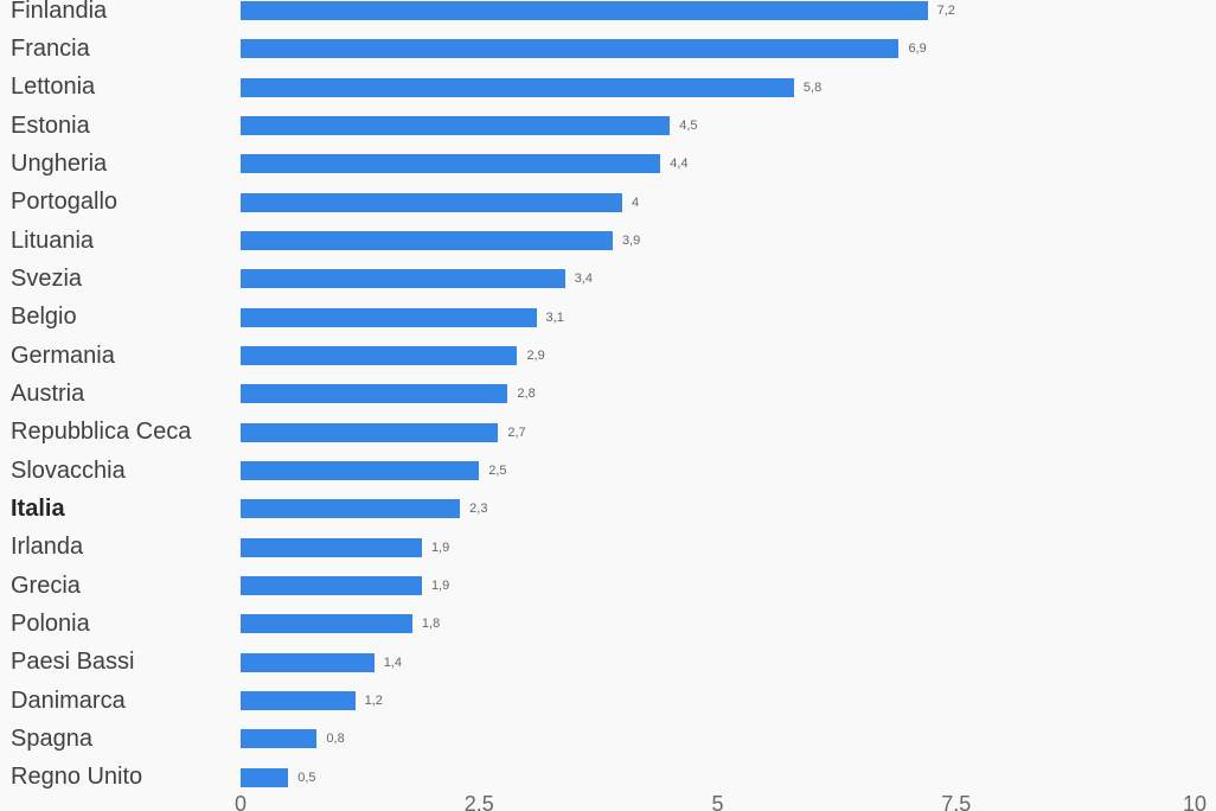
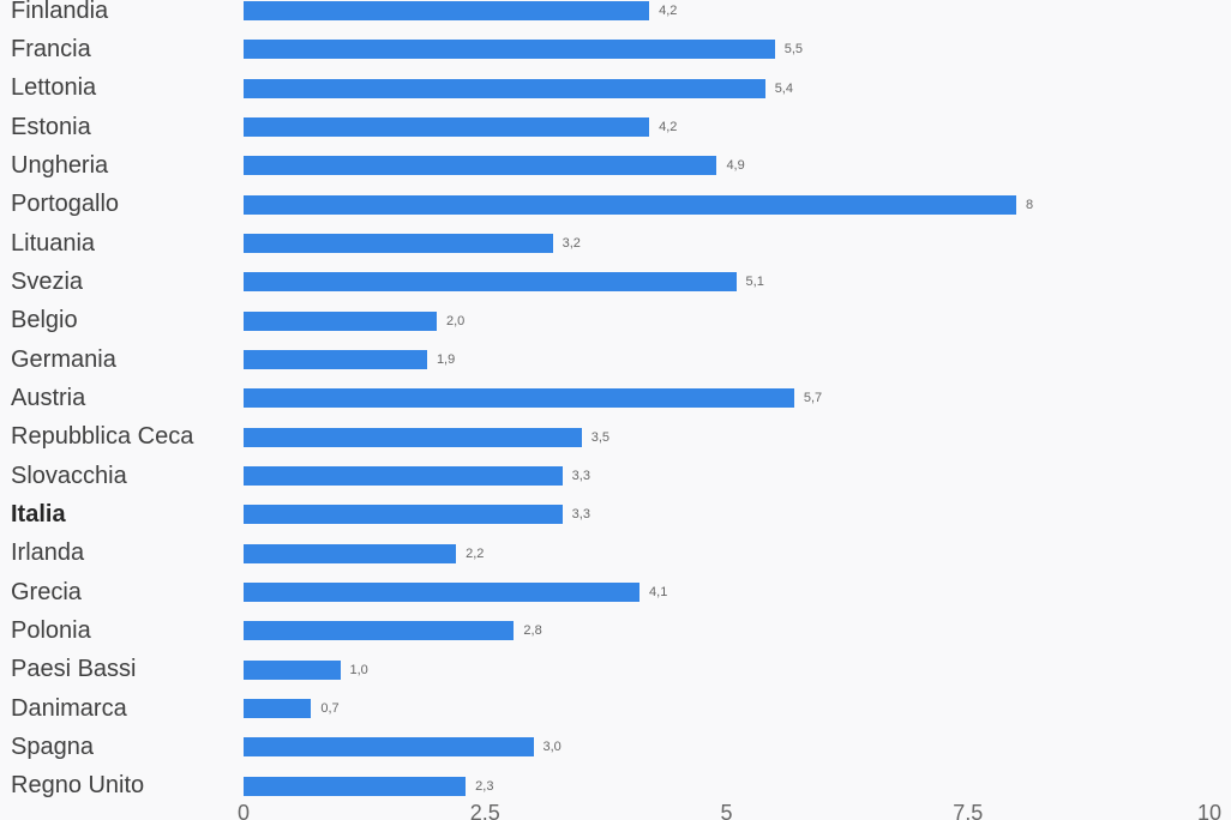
Finlandia: 7,2 -> 4,2
Francia: 6,9 -> 5,5
Lettonia: 5,8 -> 5,4
Estonia: 4,5 -> 4,2
Ungheria: 4,4 -> 4,9
Portogallo: 4 -> 8
Lituania: 3,9 -> 3,2
Svezia: 3,4 -> 5,1
Belgio: 3,1 -> 2,0
Germania: 2,9 -> 1,9
Austria: 2,8 -> 5,7
Repubblica Ceca: 2,7 -> 3,5
Slovacchia: 2,5 -> 3,3
Italia: 2,3 -> 3,3
Irlanda: 1,9 -> 2,2
Grecia: 1,9 -> 4,1
Polonia: 1,8 -> 2,8
Paesi Bassi: 1,4 -> 1,0
Danimarca: 1,2 -> 0,7
Spagna: 0,8 -> 3,0
Regno Unito: 0,5 -> 2,3
